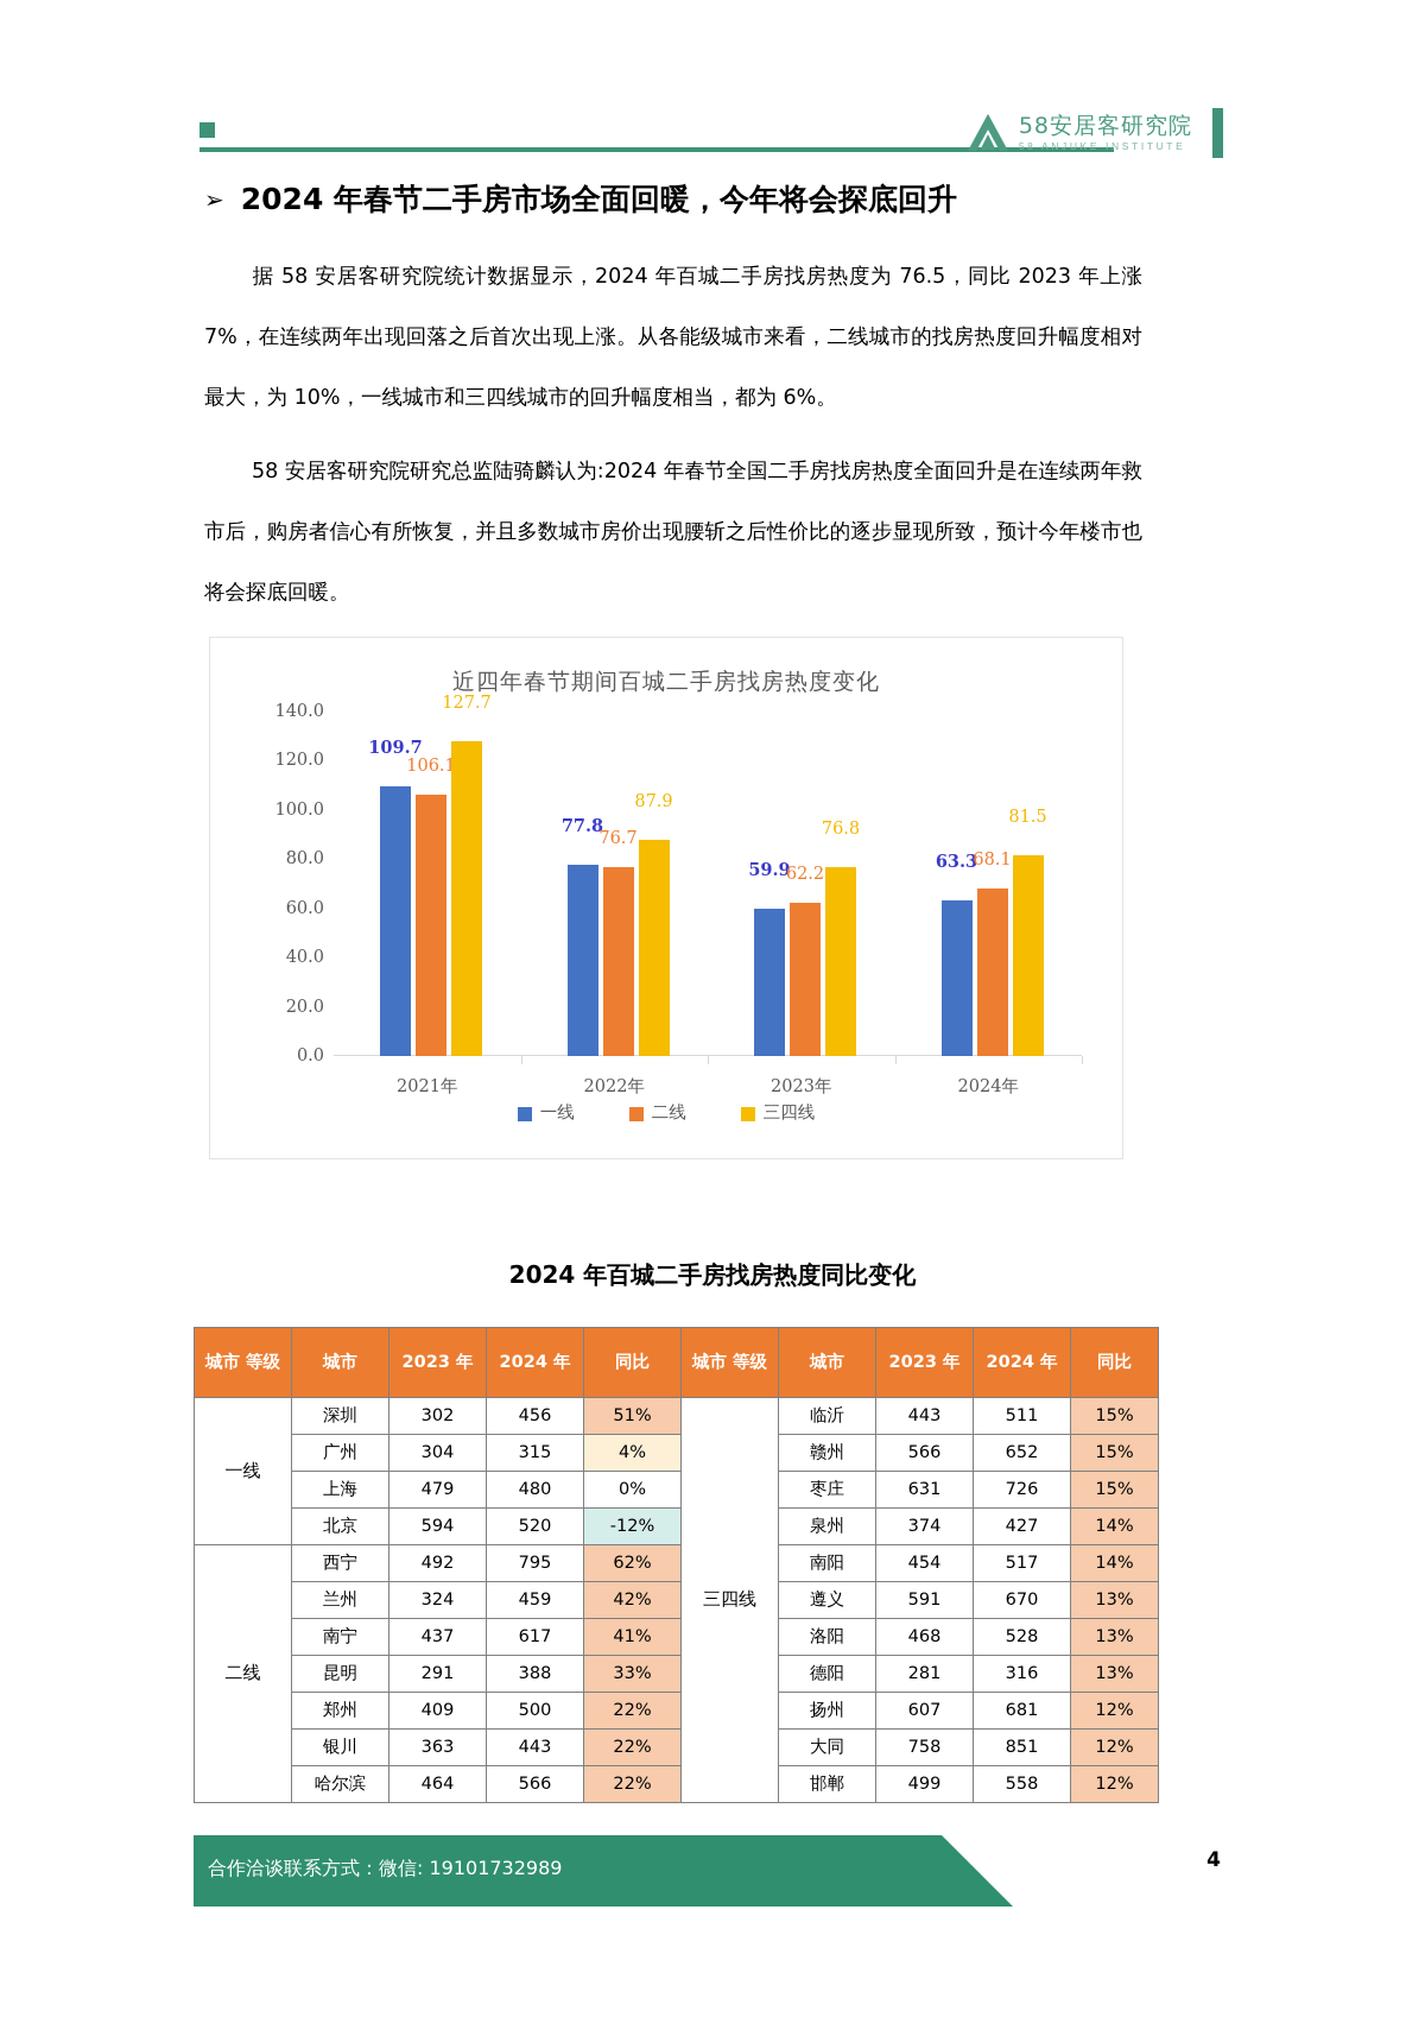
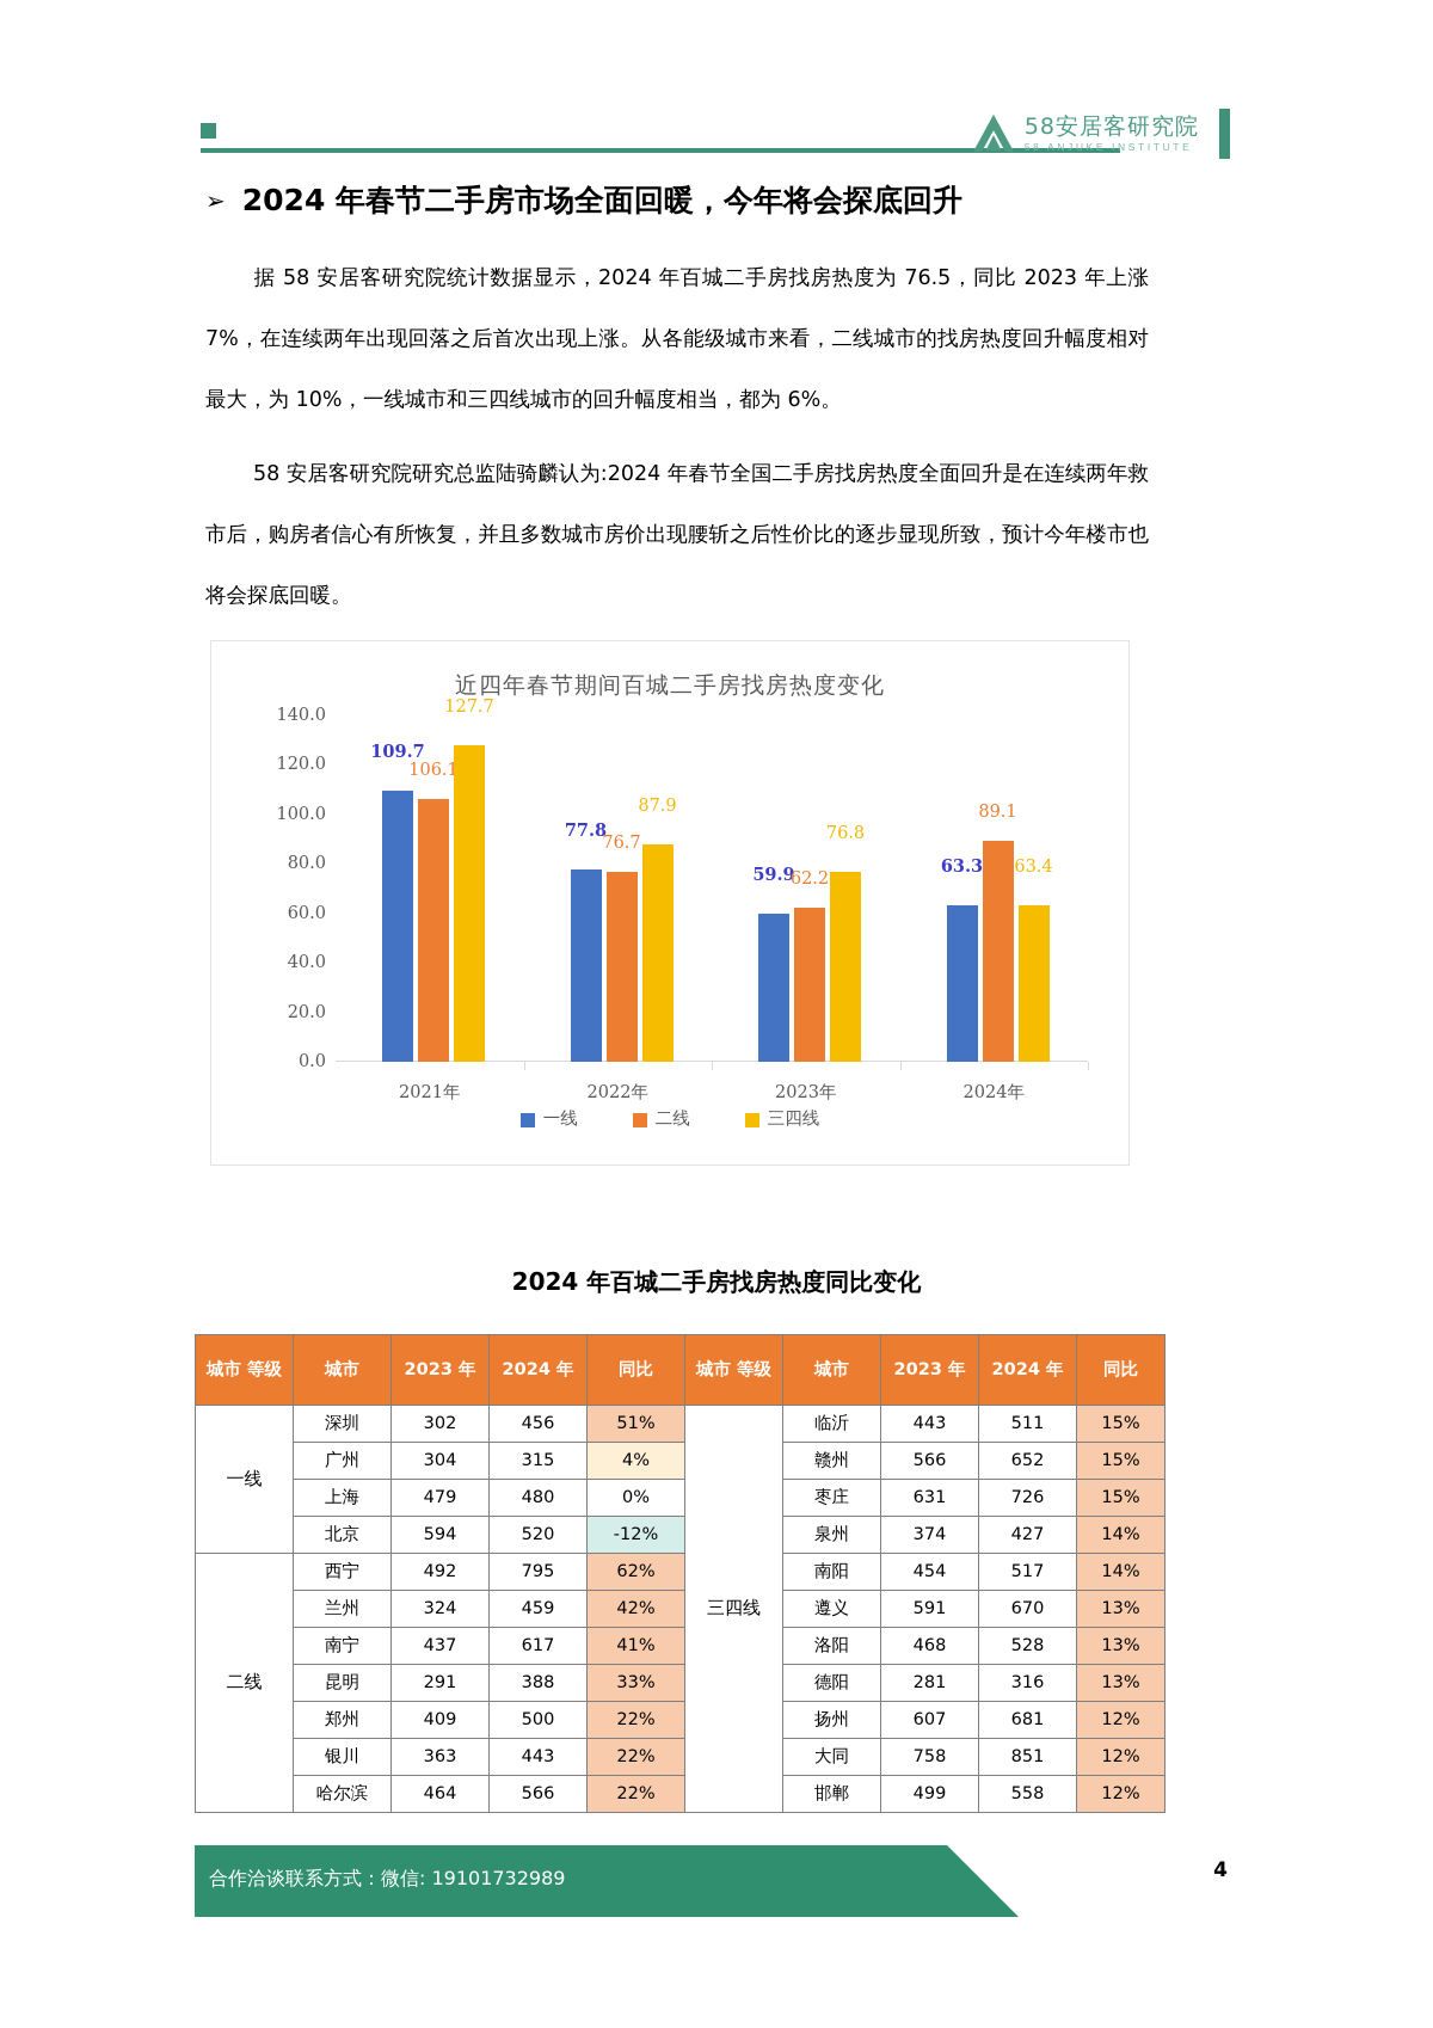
二线/2024年: 68.1 -> 89.1
三四线/2024年: 81.5 -> 63.4
